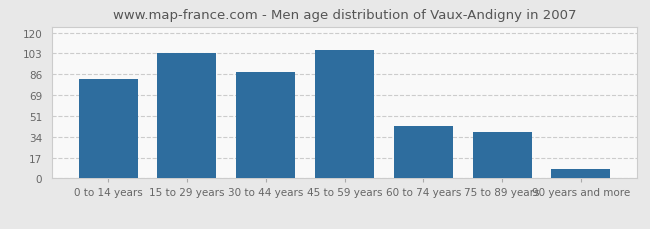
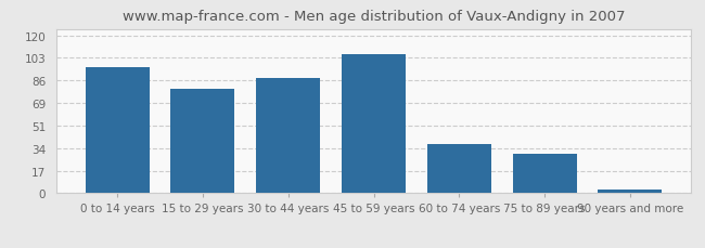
0 to 14 years: 82 -> 96
15 to 29 years: 103 -> 79
60 to 74 years: 43 -> 37
75 to 89 years: 38 -> 30
90 years and more: 8 -> 3
